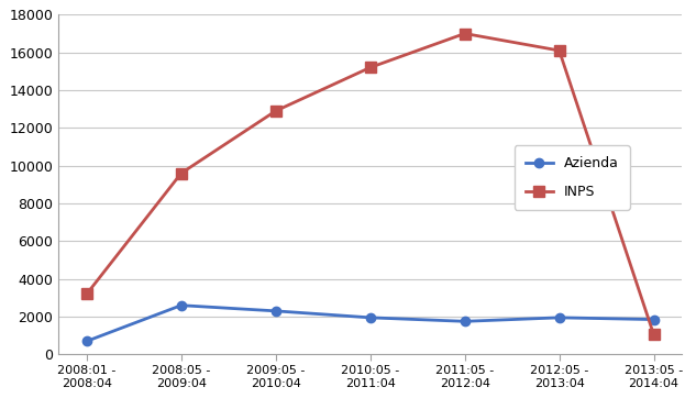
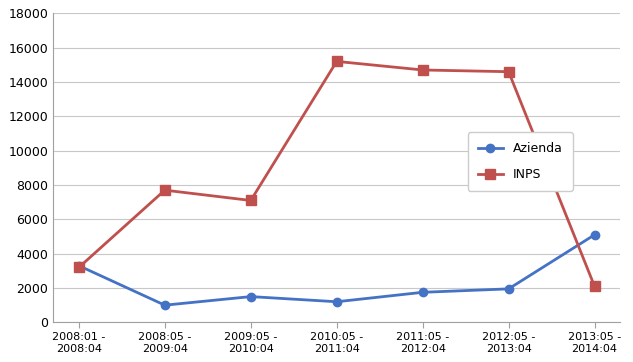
Azienda/2008:01 - 2008:04: 700 -> 3300
Azienda/2008:05 - 2009:04: 2600 -> 1000
INPS/2008:05 - 2009:04: 9600 -> 7700
Azienda/2009:05 - 2010:04: 2300 -> 1500
INPS/2009:05 - 2010:04: 12900 -> 7100
Azienda/2010:05 - 2011:04: 2000 -> 1200
INPS/2011:05 - 2012:04: 17000 -> 14700
INPS/2012:05 - 2013:04: 16100 -> 14600
Azienda/2013:05 - 2014:04: 1800 -> 5100
INPS/2013:05 - 2014:04: 1000 -> 2100
